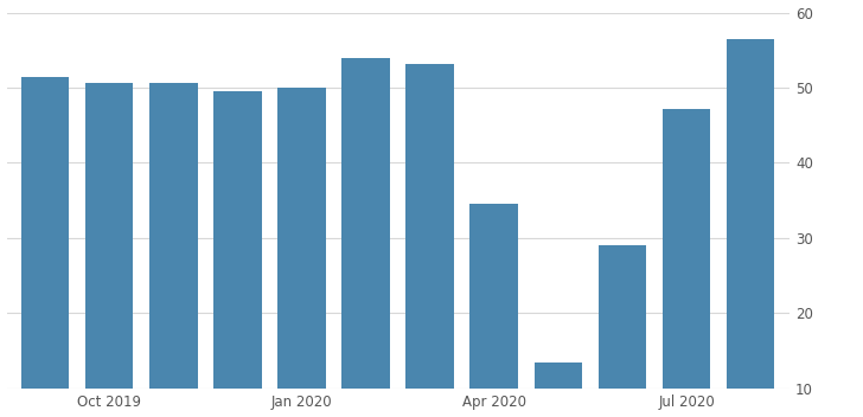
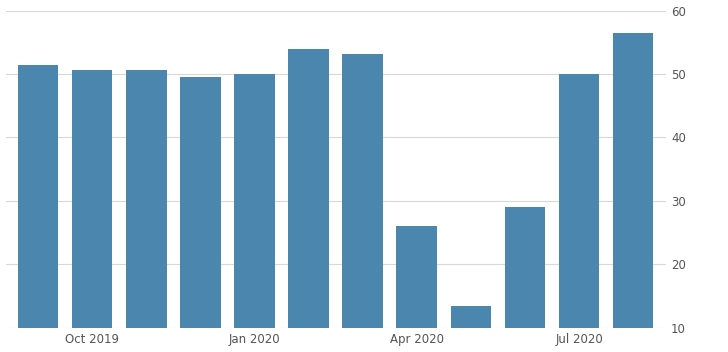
Apr 2020: 34.5 -> 26.0
Jul 2020: 47.1 -> 50.0
